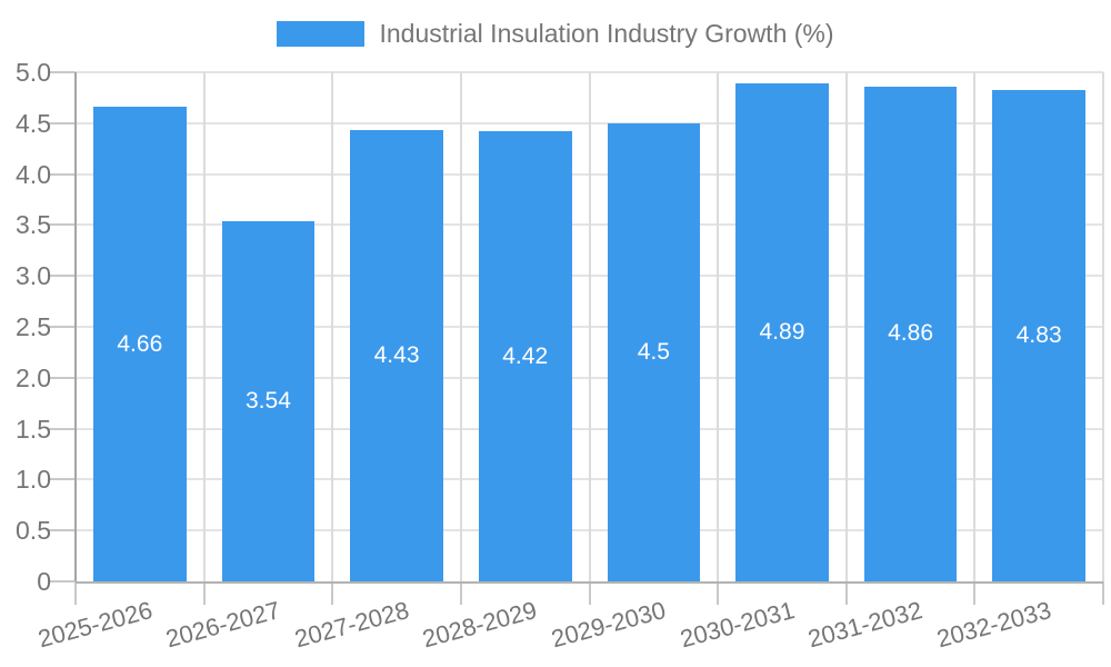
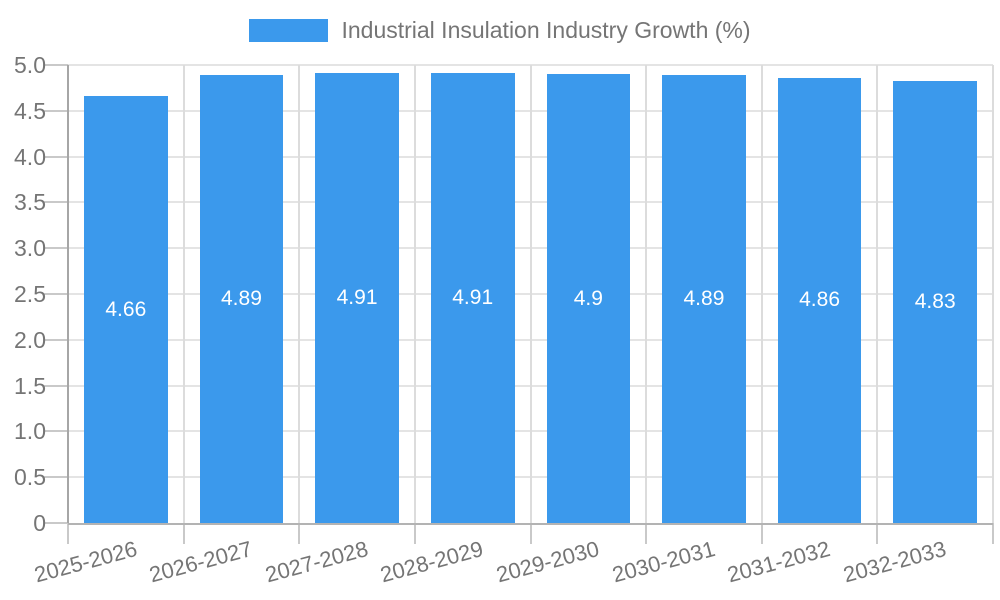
2026-2027: 3.54 -> 4.89
2027-2028: 4.43 -> 4.91
2028-2029: 4.42 -> 4.91
2029-2030: 4.5 -> 4.9
